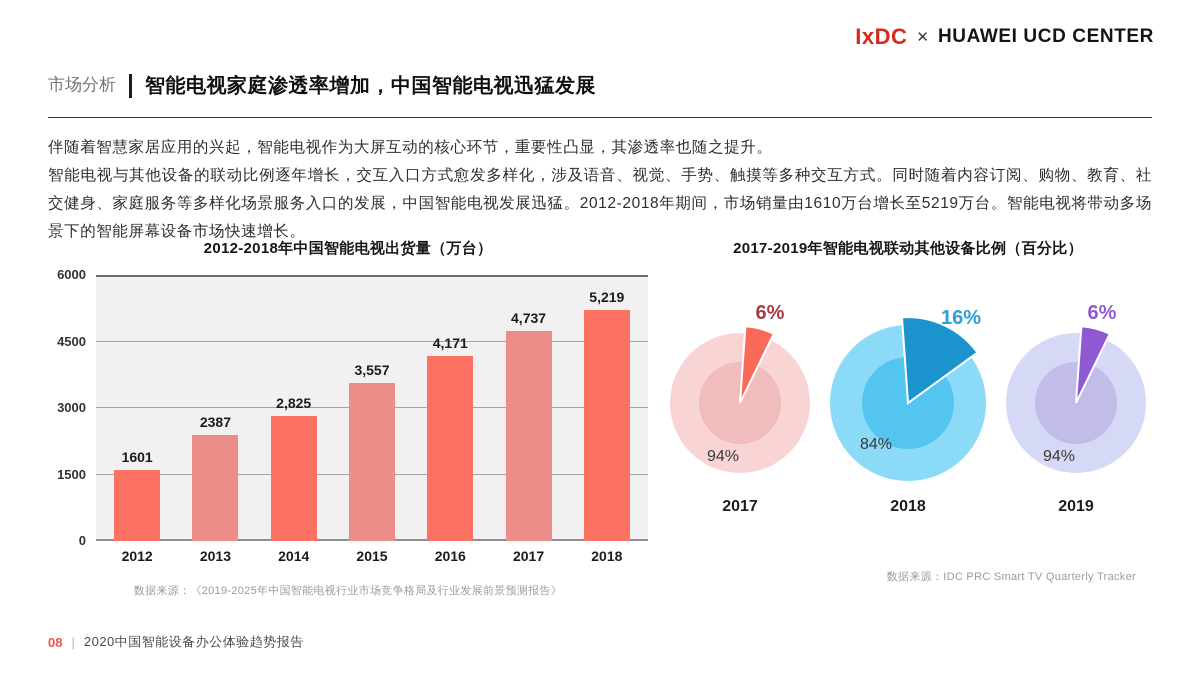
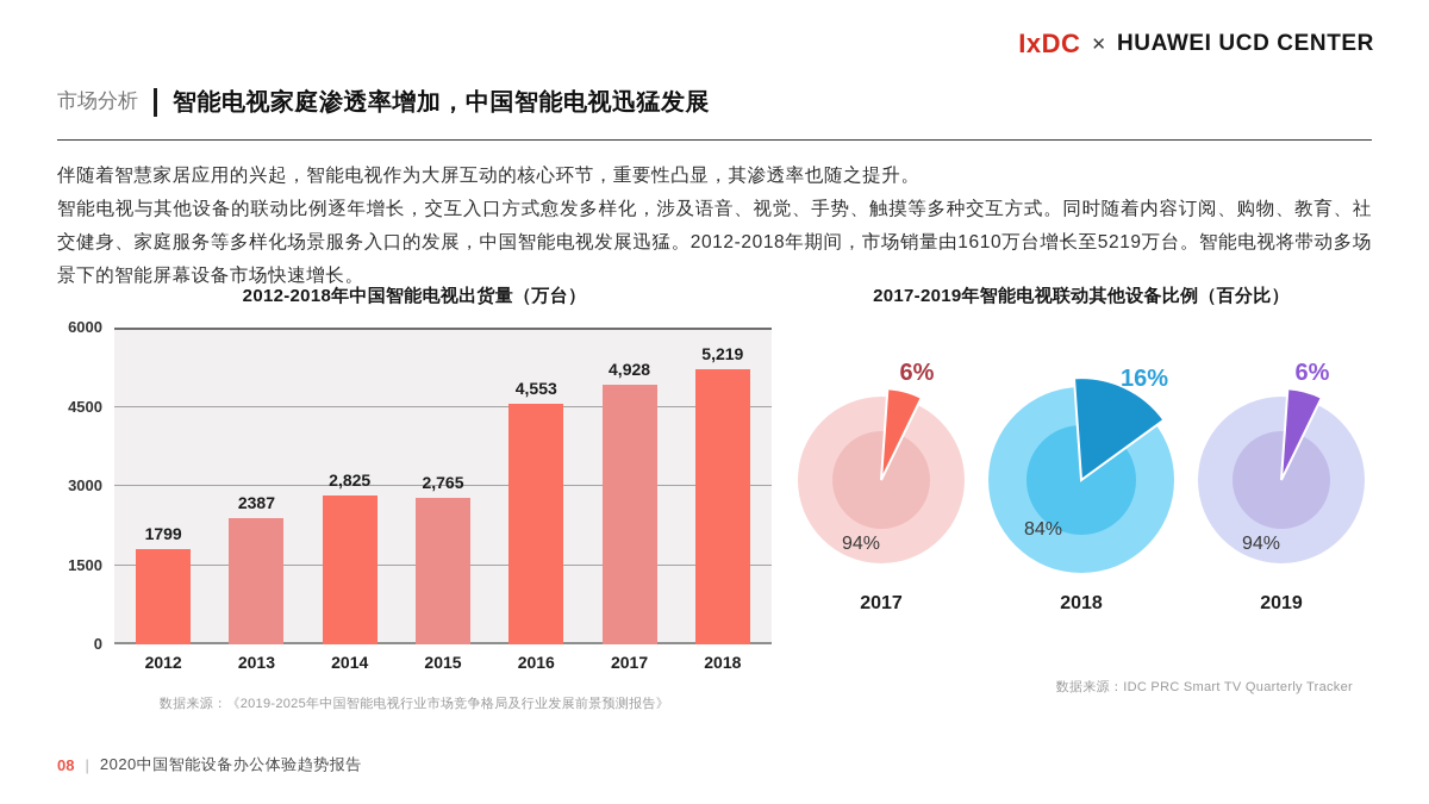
2012-2018年中国智能电视出货量（万台）/2012: 1601 -> 1799
2012-2018年中国智能电视出货量（万台）/2015: 3,557 -> 2,765
2012-2018年中国智能电视出货量（万台）/2016: 4,171 -> 4,553
2012-2018年中国智能电视出货量（万台）/2017: 4,737 -> 4,928
